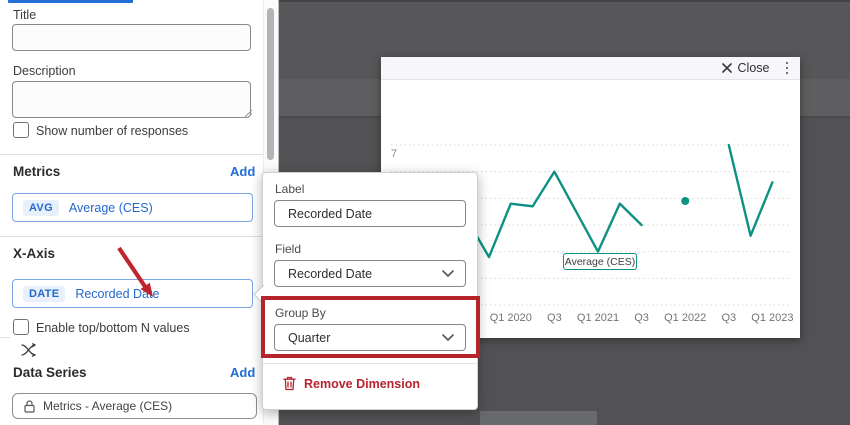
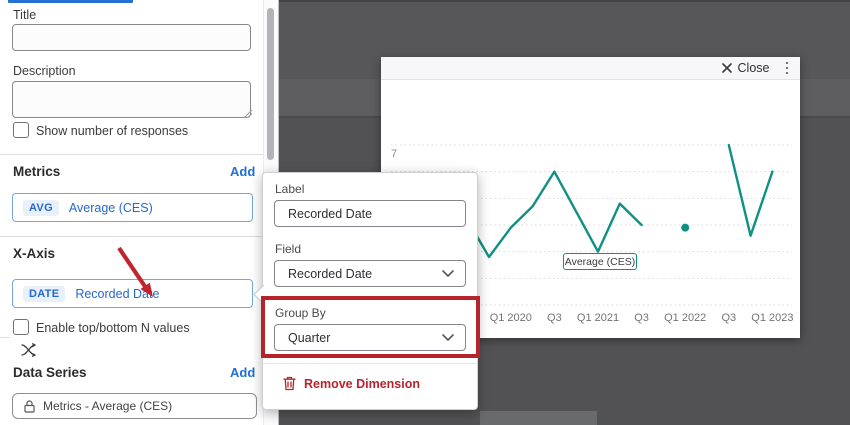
Q1 2020: 4.8 -> 3.9
Q1 2022: 4.9 -> 3.9
Q1 2023: 5.6 -> 6.0
